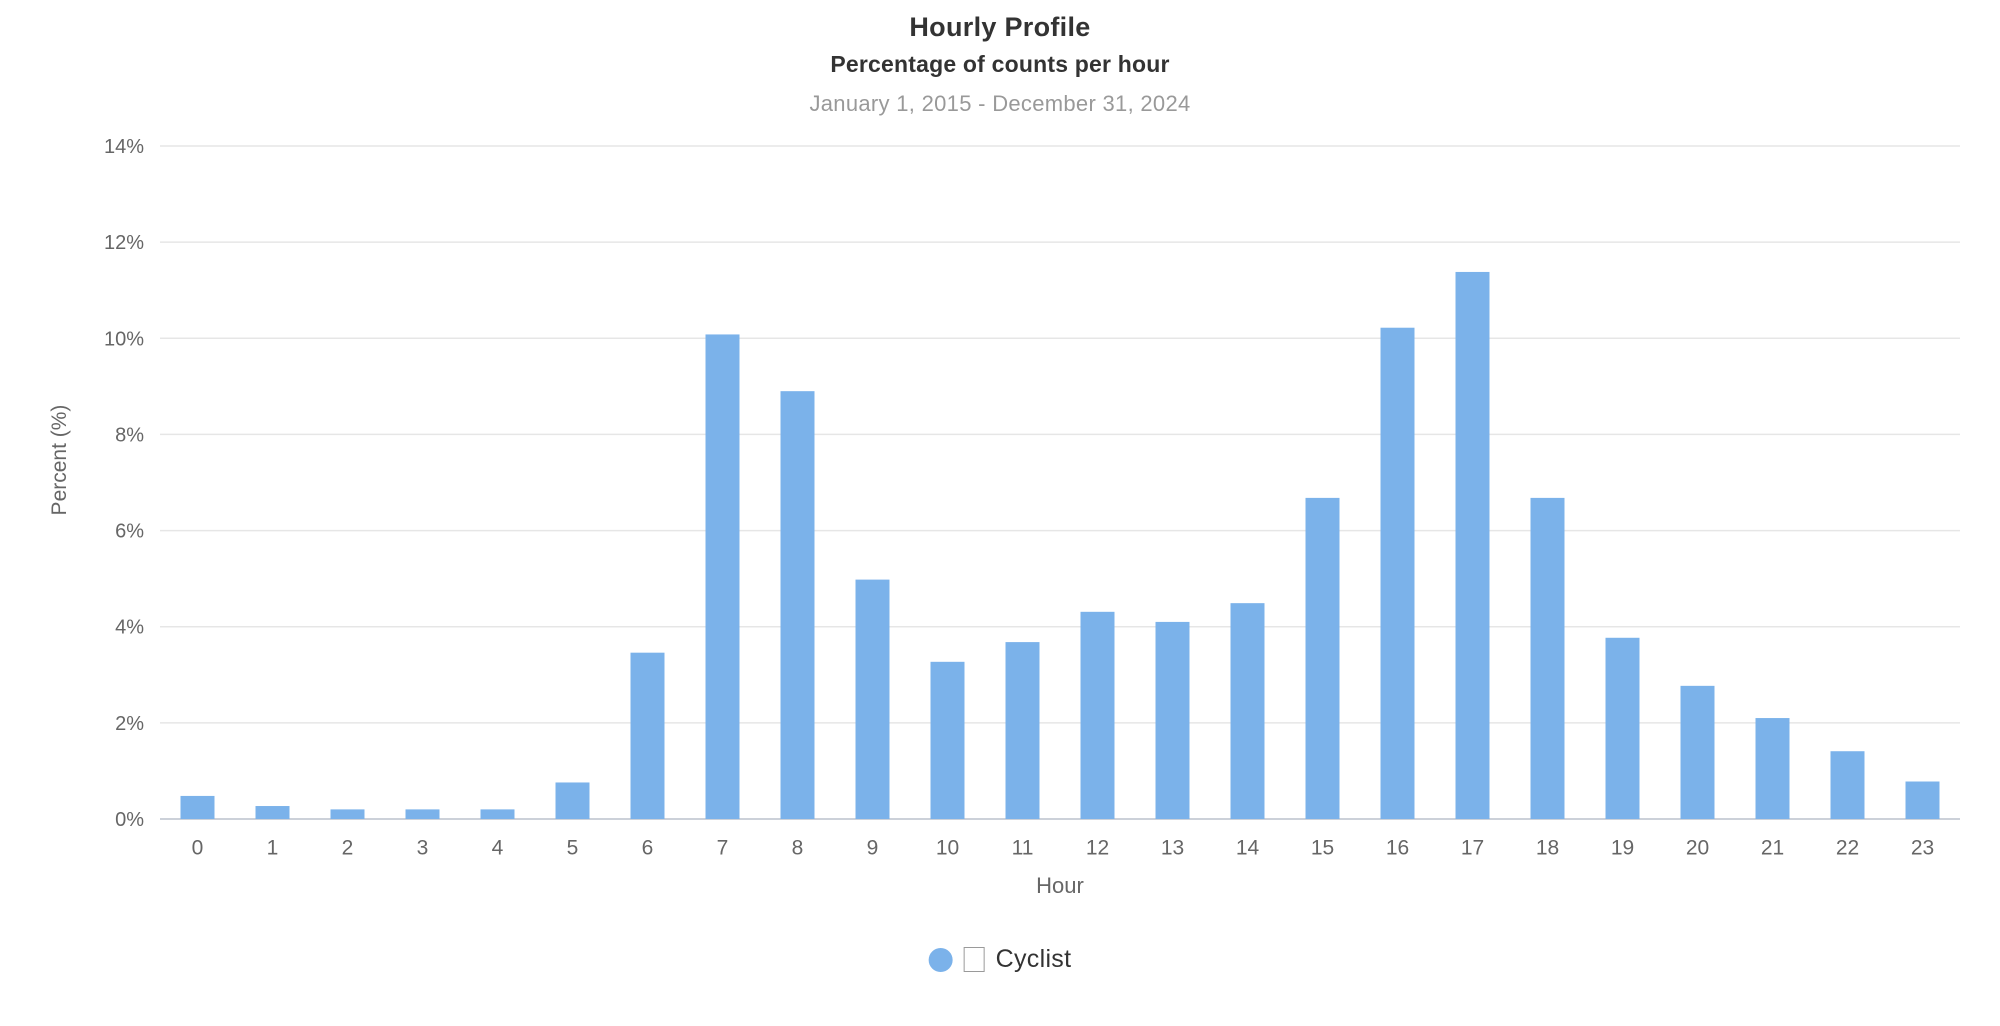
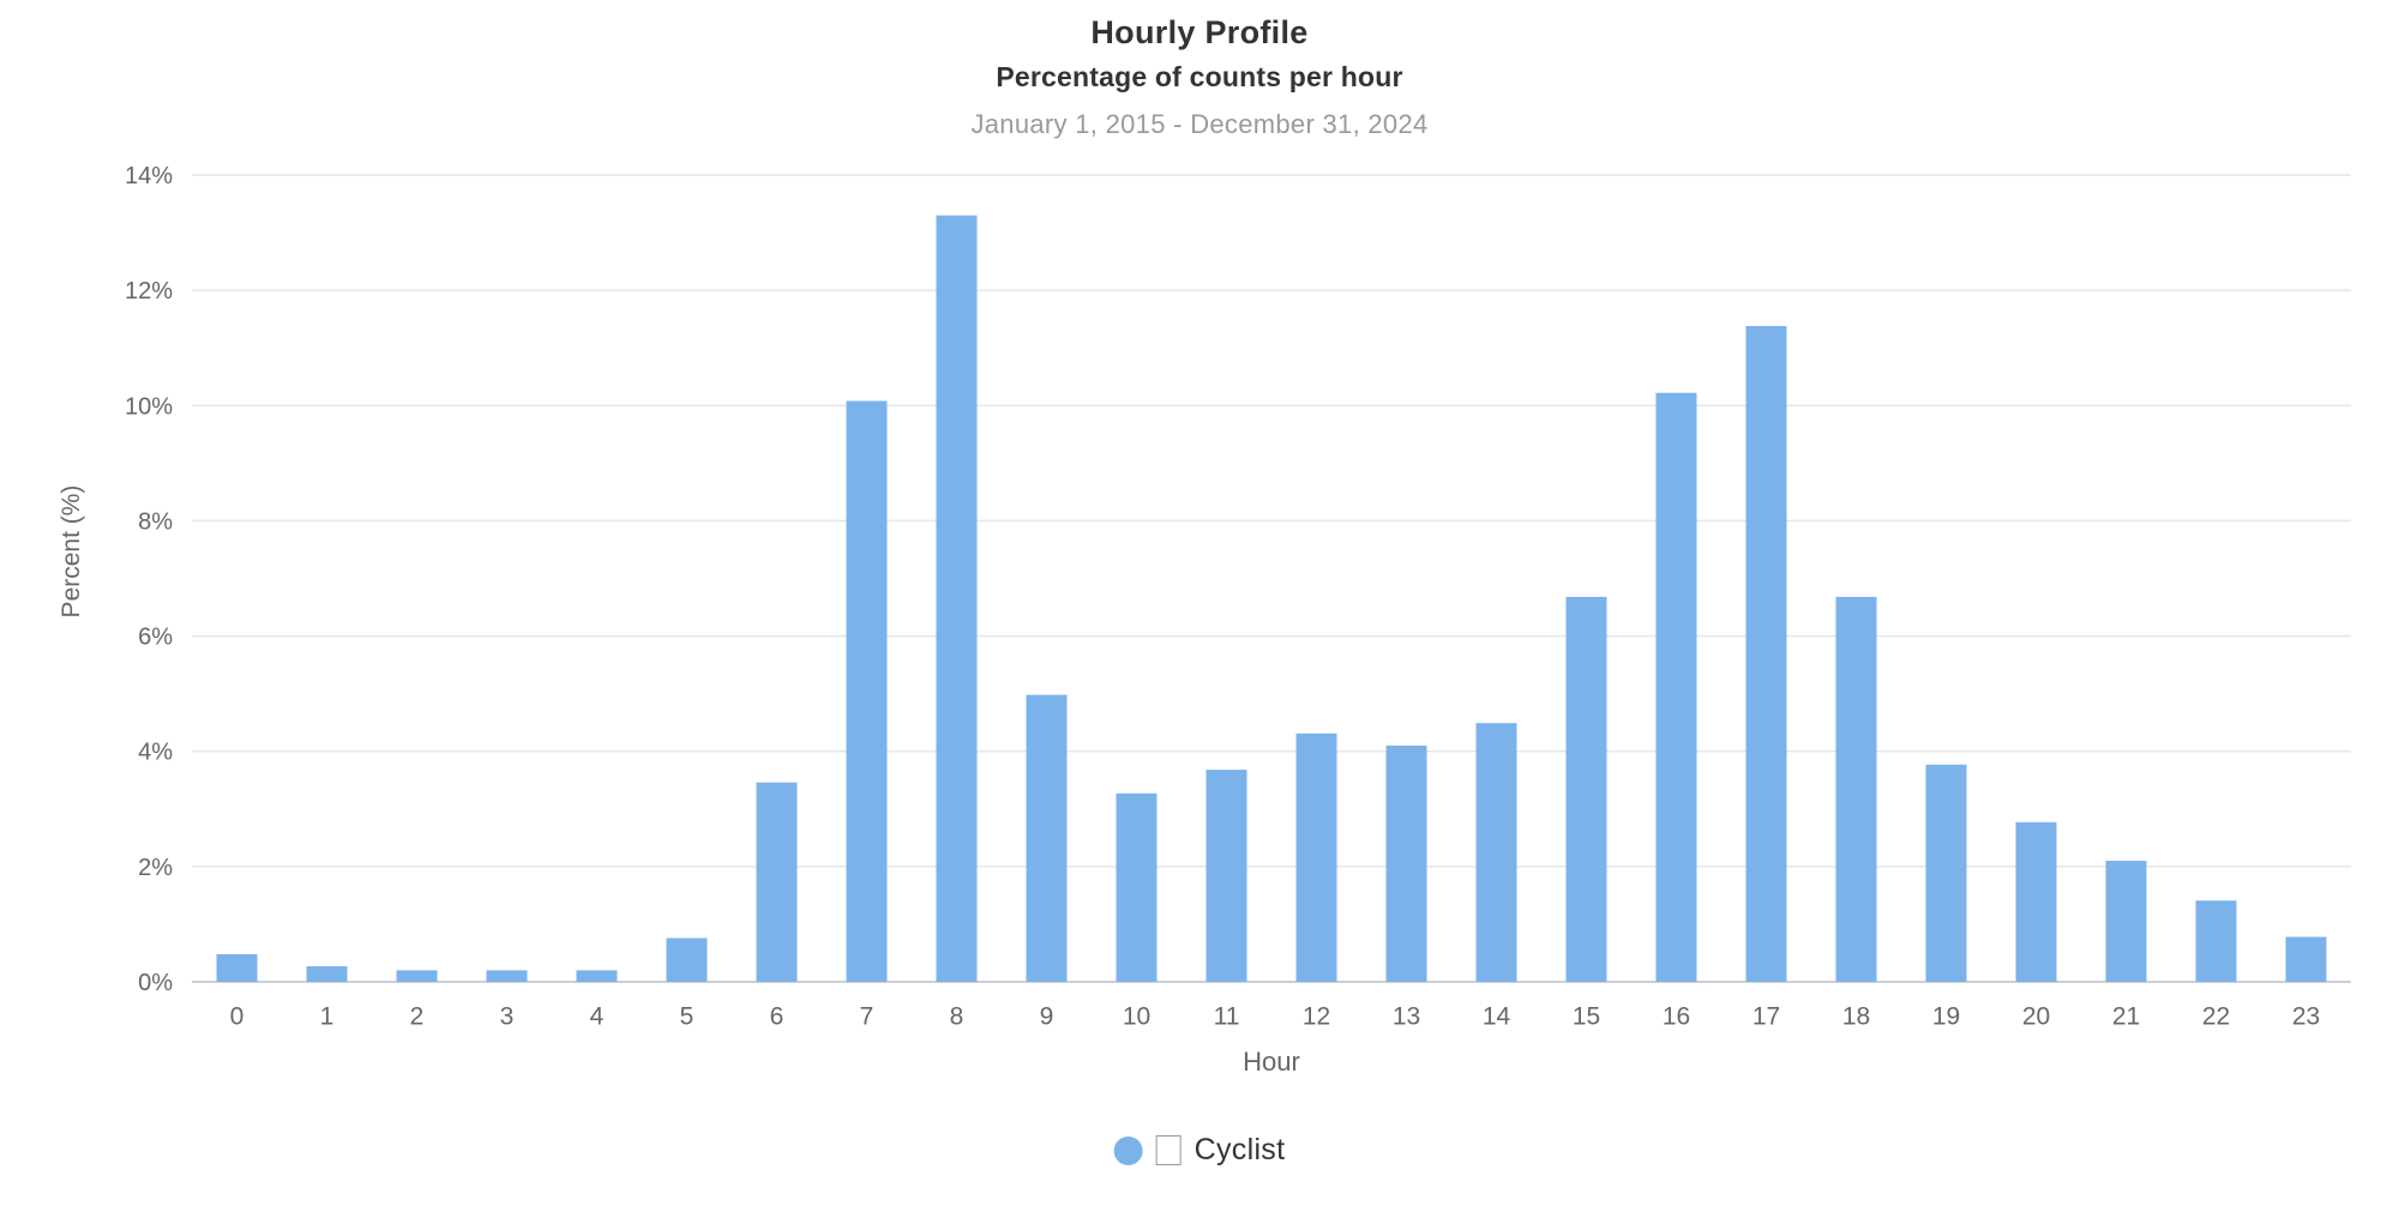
8: 8.9% -> 13.3%
